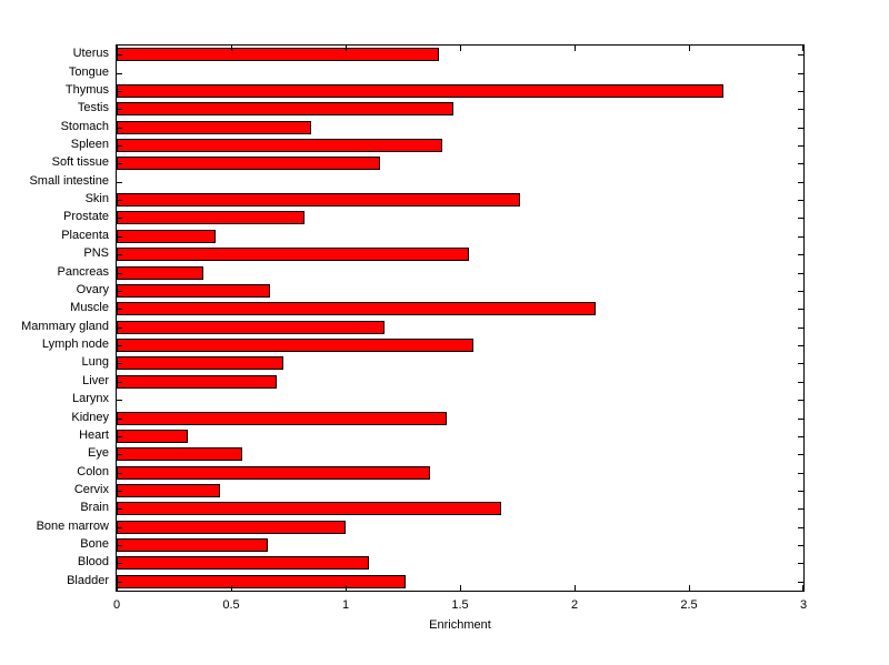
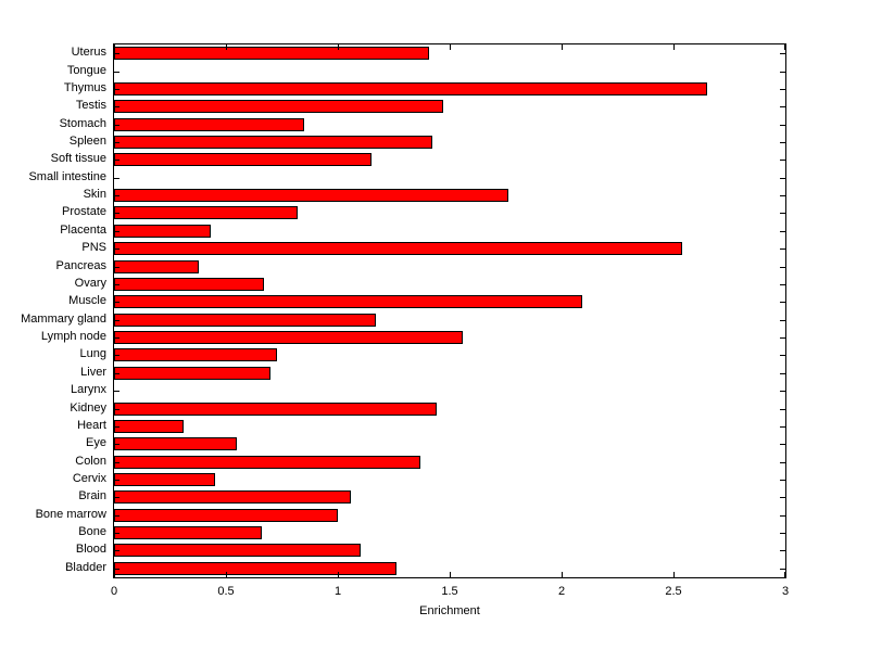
PNS: 1.54 -> 2.54
Brain: 1.68 -> 1.06
